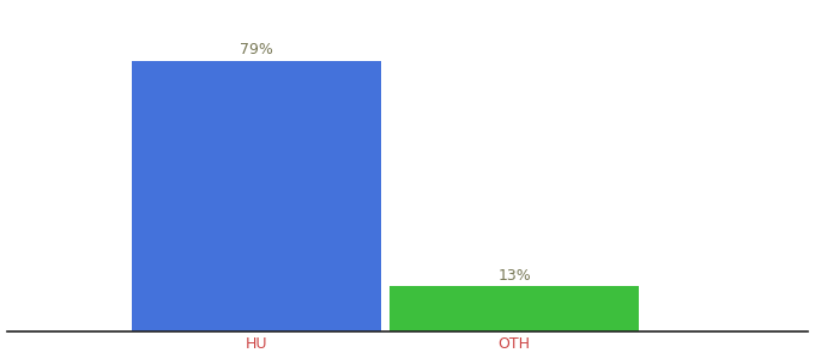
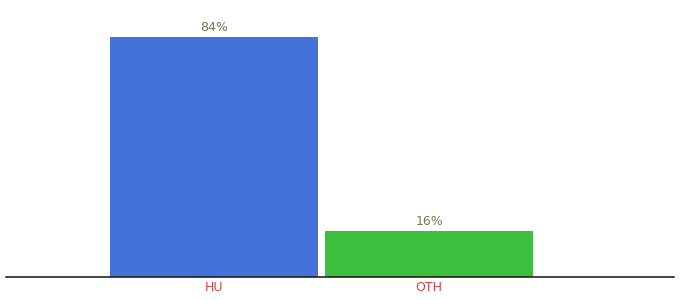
HU: 79% -> 84%
OTH: 13% -> 16%
